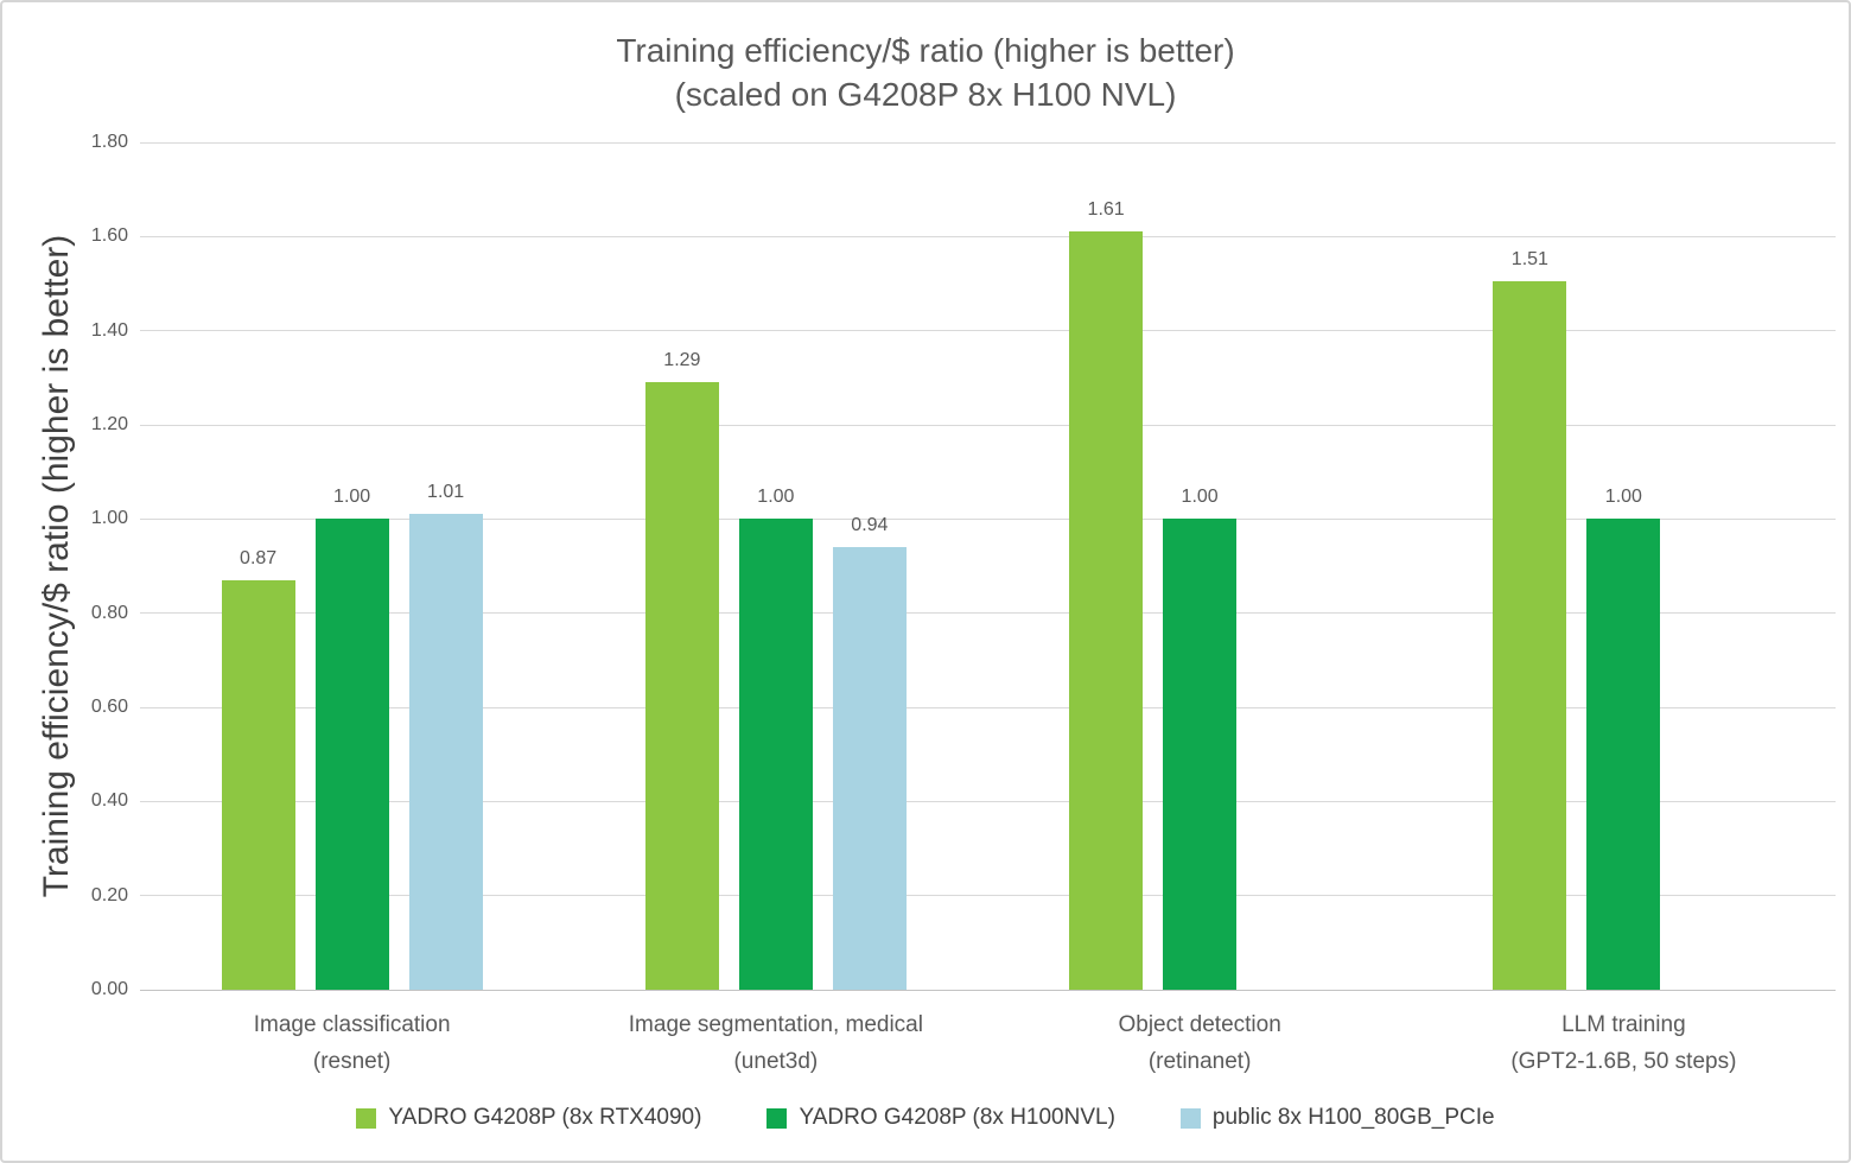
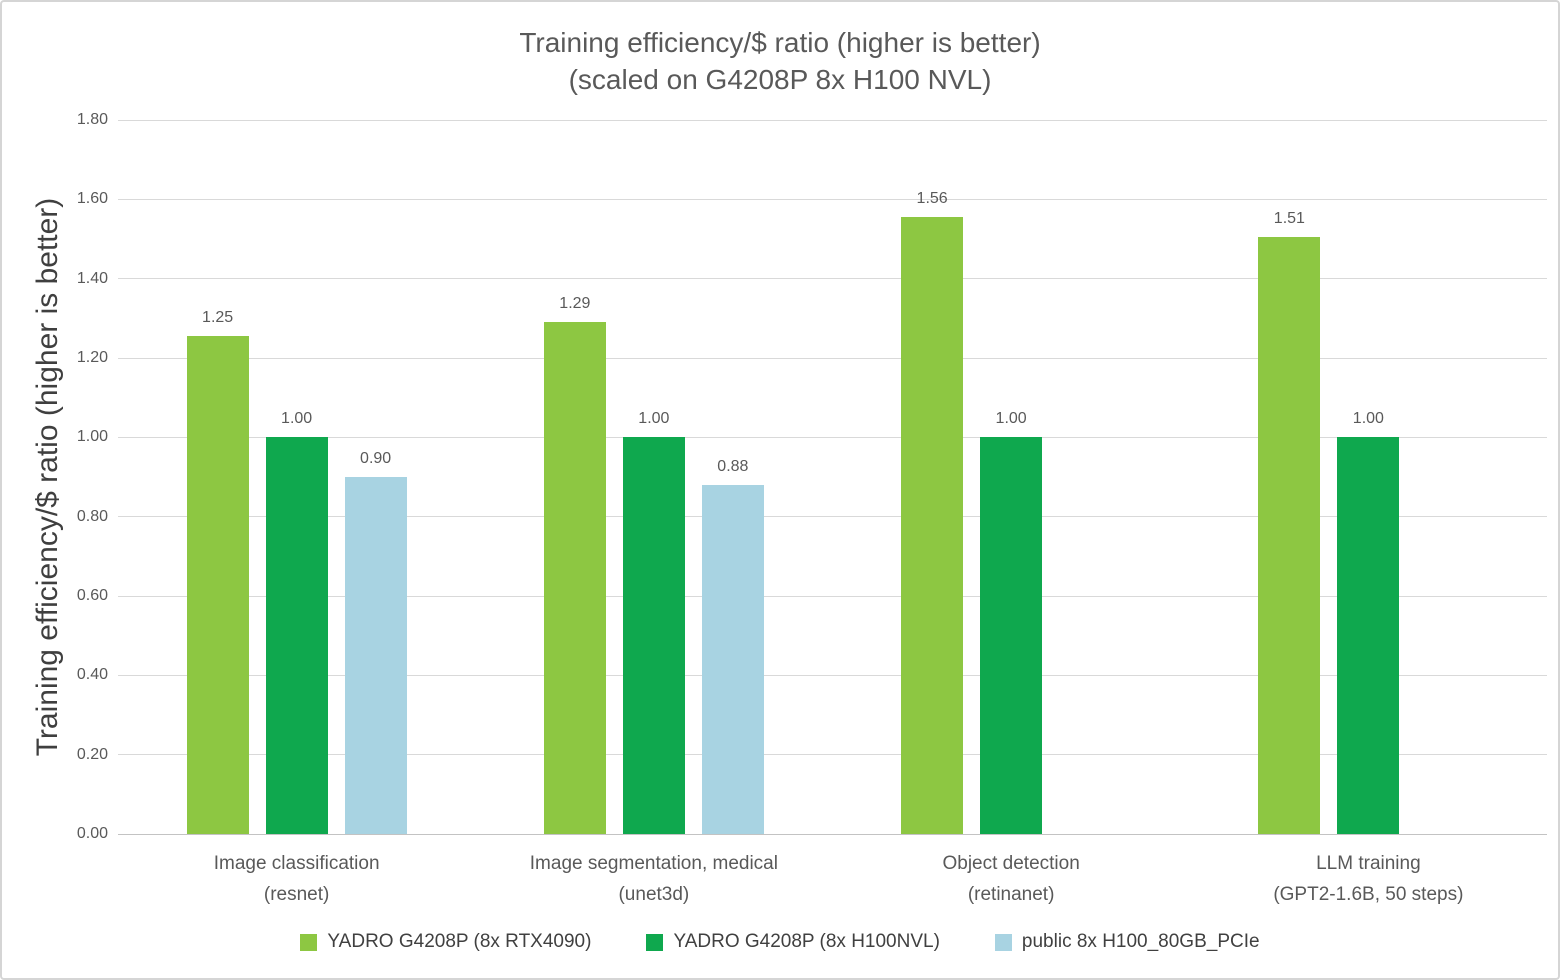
YADRO G4208P (8x RTX4090)/Image classification (resnet): 0.87 -> 1.25
public 8x H100_80GB_PCIe/Image classification (resnet): 1.01 -> 0.90
public 8x H100_80GB_PCIe/Image segmentation, medical (unet3d): 0.94 -> 0.88
YADRO G4208P (8x RTX4090)/Object detection (retinanet): 1.61 -> 1.56
